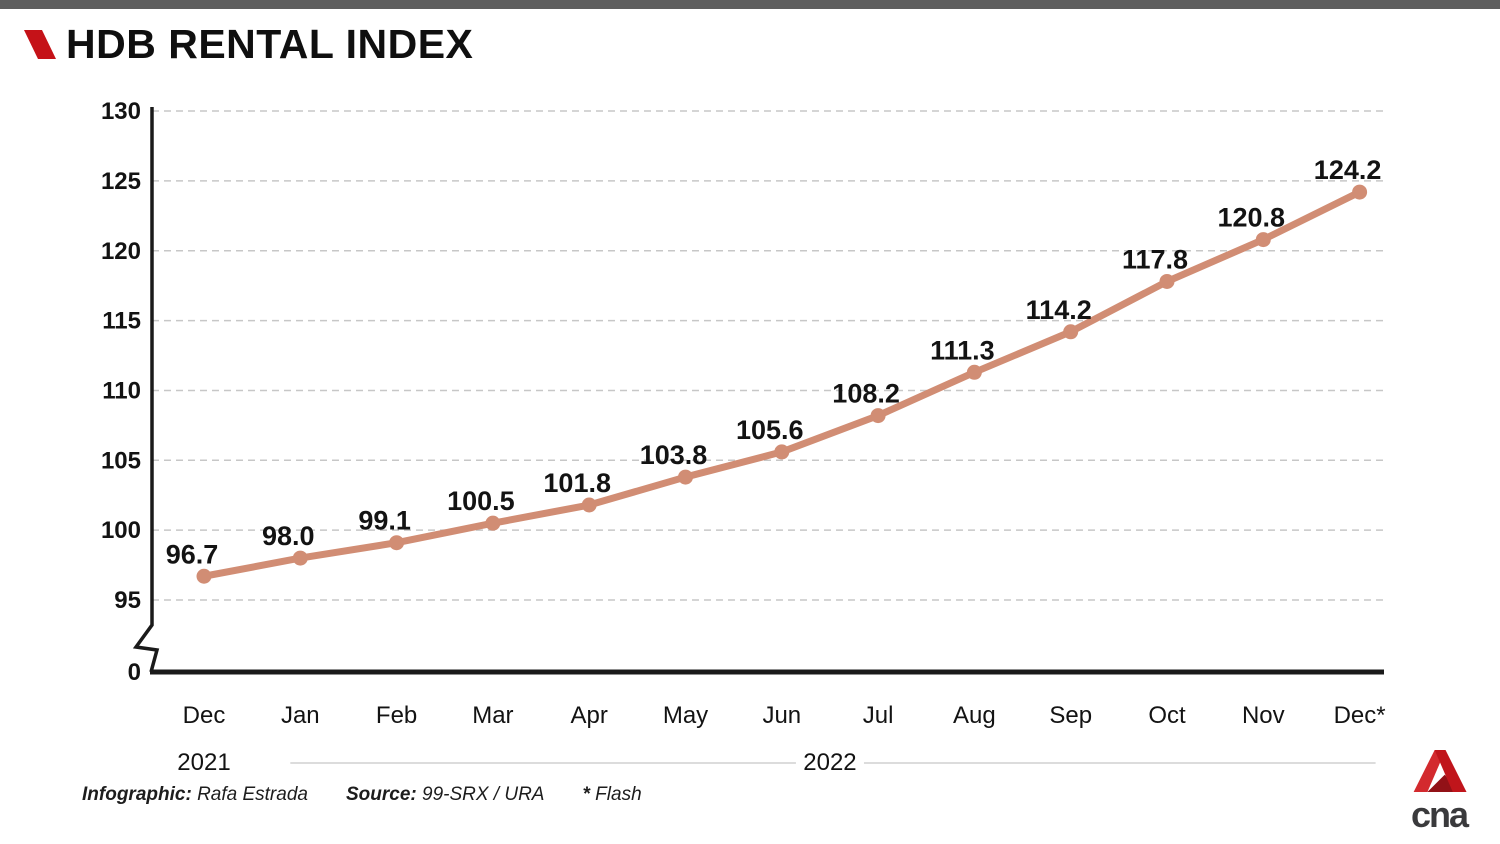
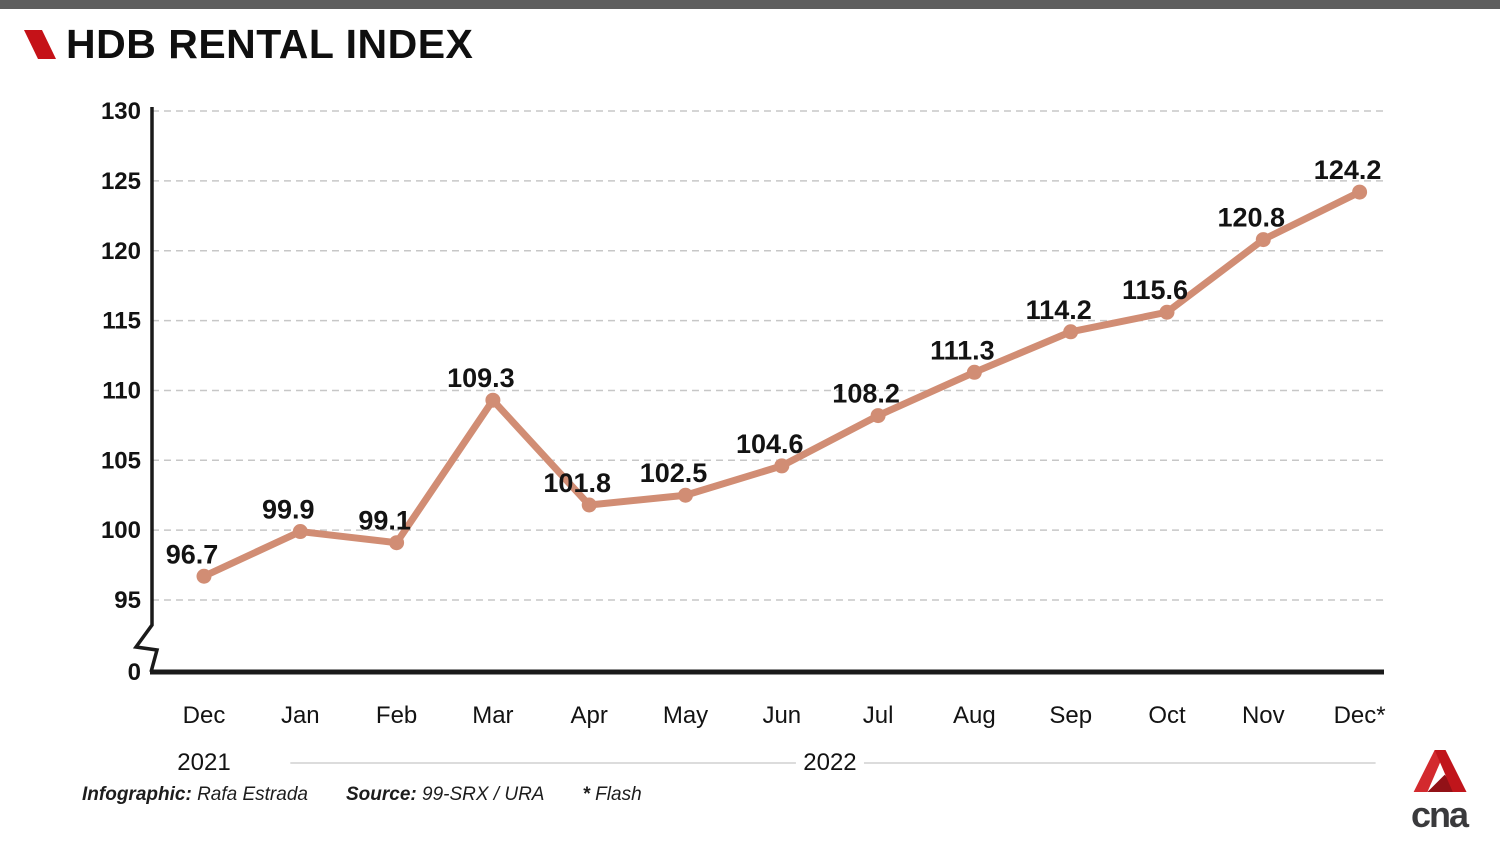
Jan: 98.0 -> 99.9
Mar: 100.5 -> 109.3
May: 103.8 -> 102.5
Jun: 105.6 -> 104.6
Oct: 117.8 -> 115.6
